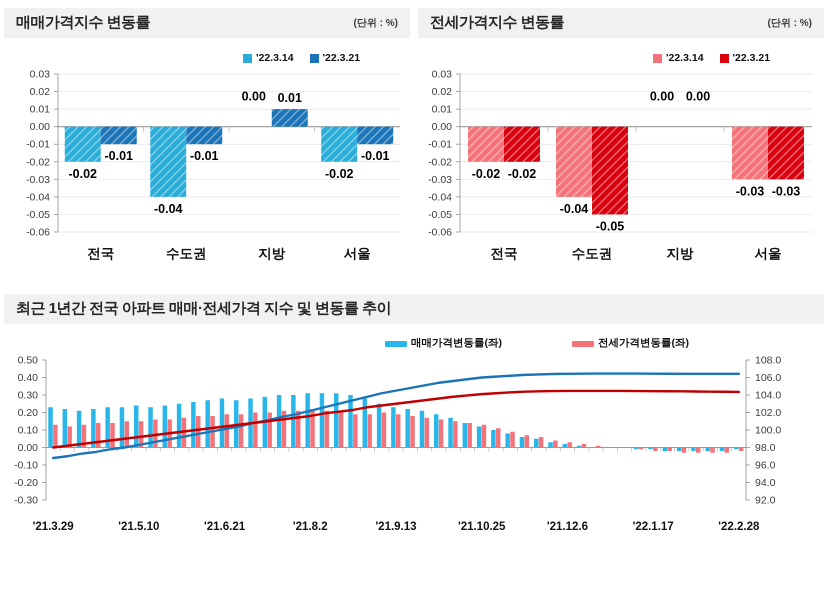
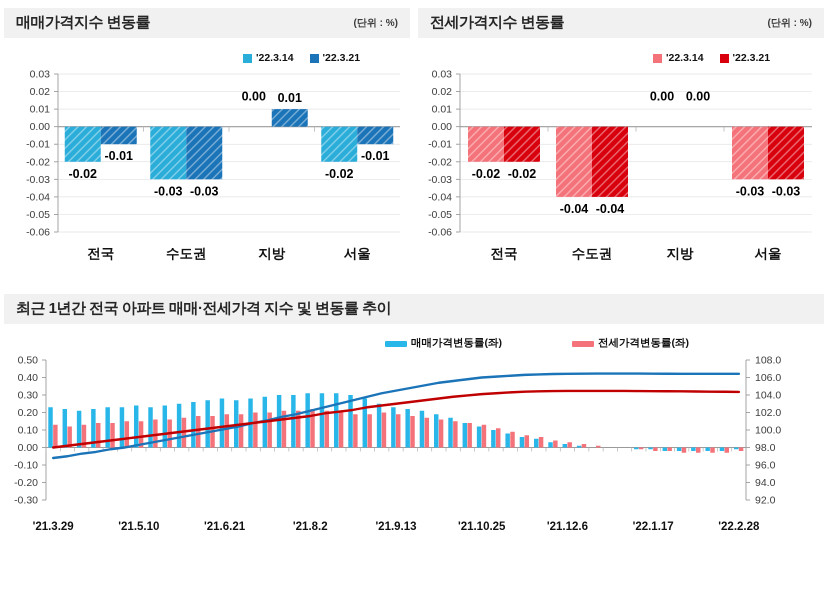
매매가격지수 변동률/'22.3.14/수도권: -0.04 -> -0.03
매매가격지수 변동률/'22.3.21/수도권: -0.01 -> -0.03
전세가격지수 변동률/'22.3.21/수도권: -0.05 -> -0.04
